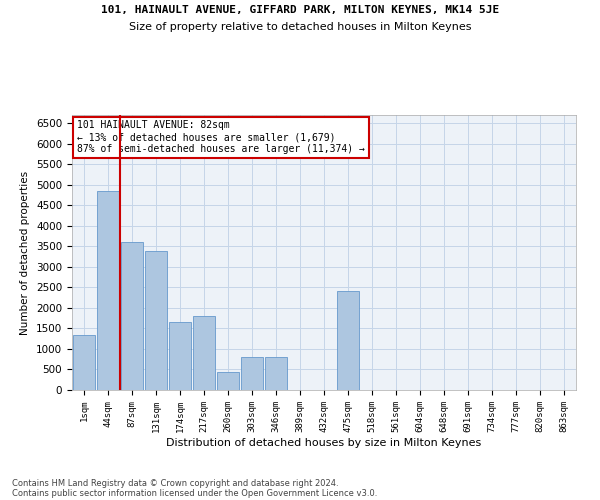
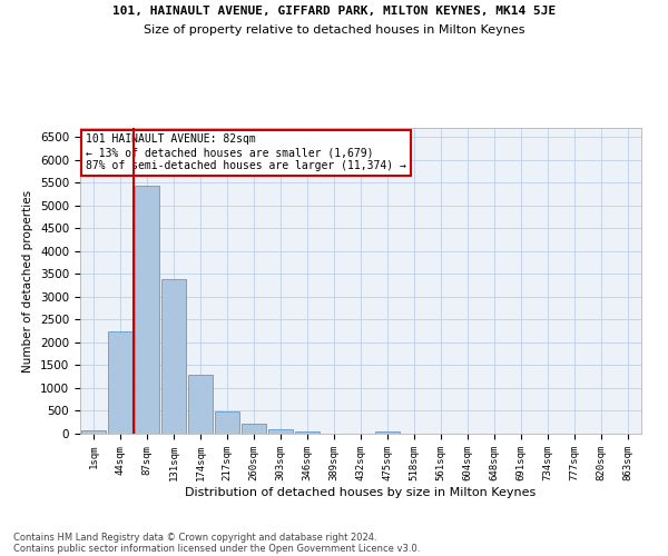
1sqm: 1350 -> 70
44sqm: 4850 -> 2250
87sqm: 3600 -> 5430
174sqm: 1650 -> 1280
217sqm: 1800 -> 480
260sqm: 450 -> 210
303sqm: 800 -> 100
346sqm: 800 -> 50
475sqm: 2400 -> 60
